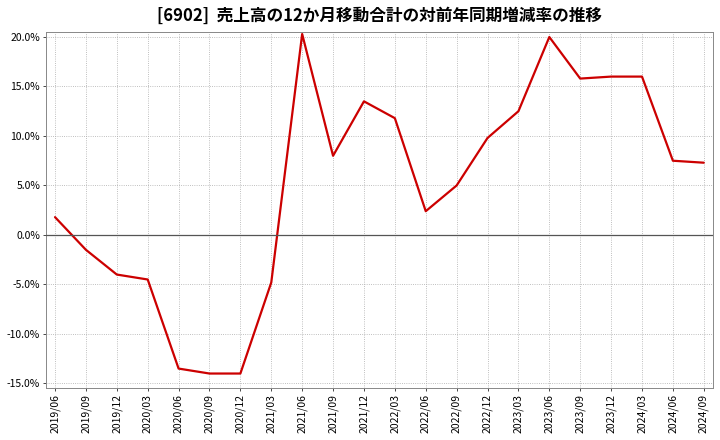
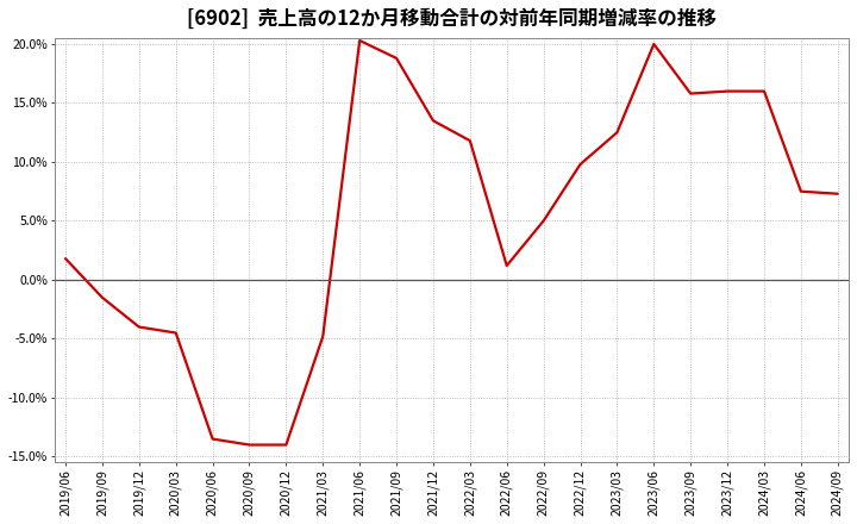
2021/09: 8.0% -> 18.8%
2022/06: 2.4% -> 1.2%
